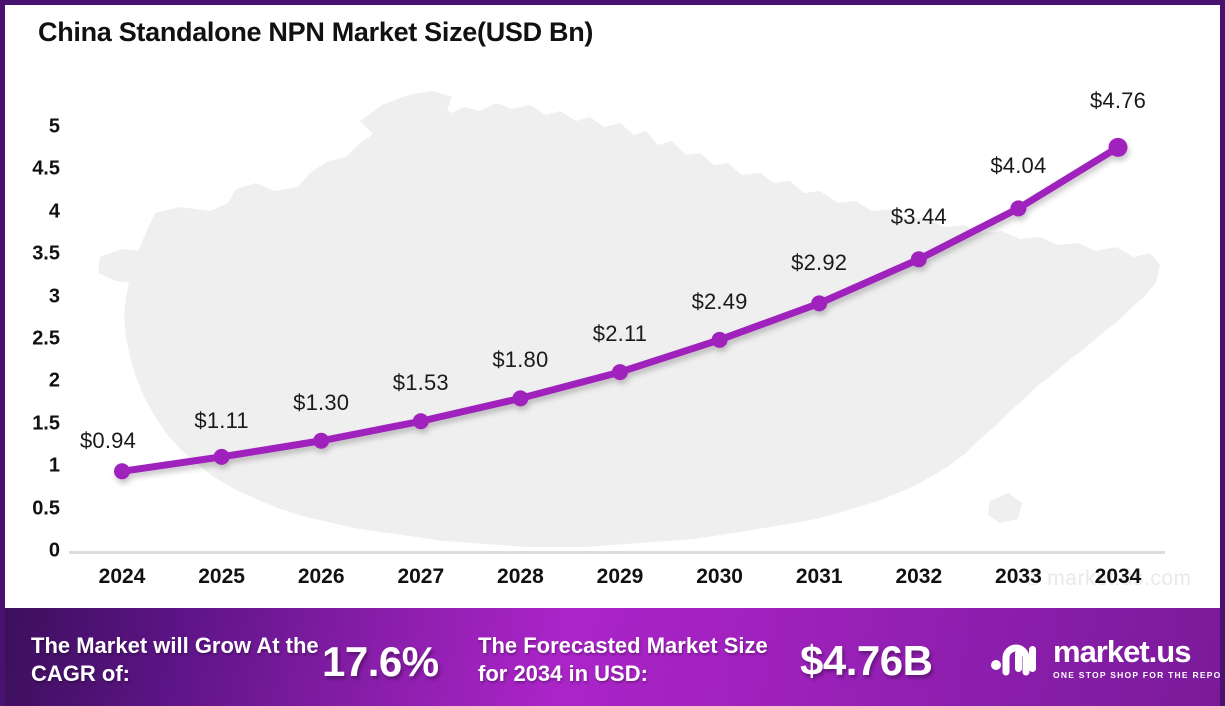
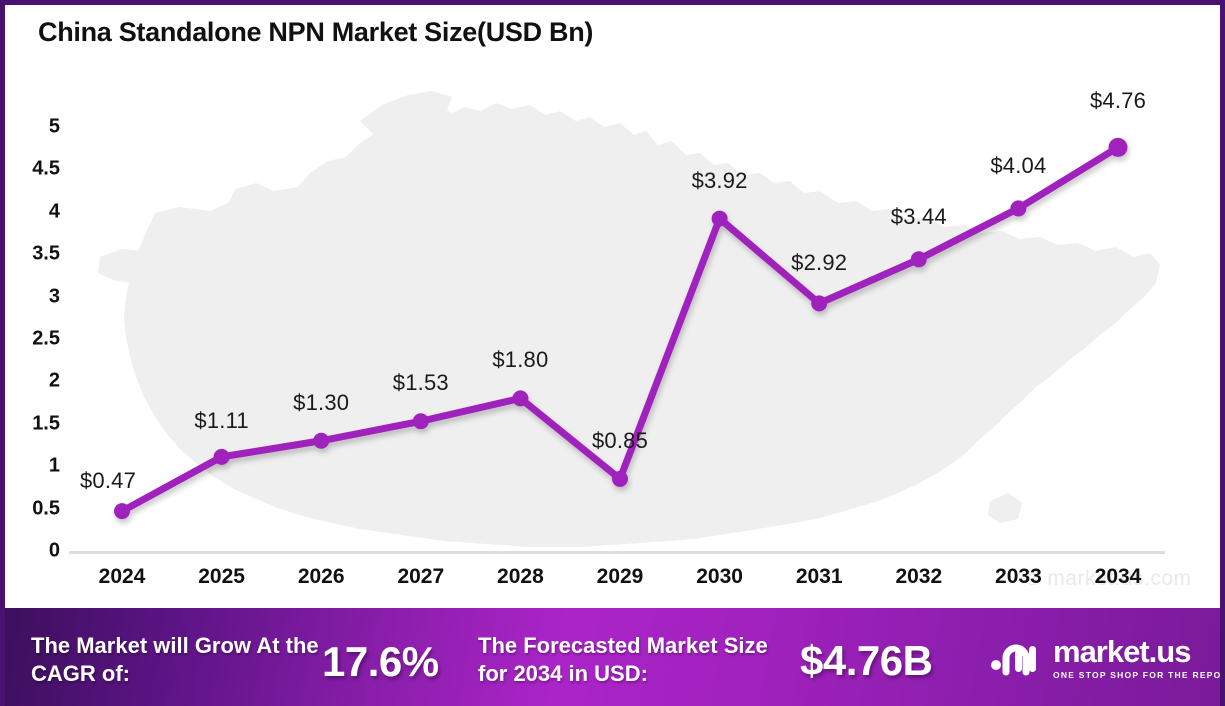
2024: $0.94 -> $0.47
2029: $2.11 -> $0.85
2030: $2.49 -> $3.92
